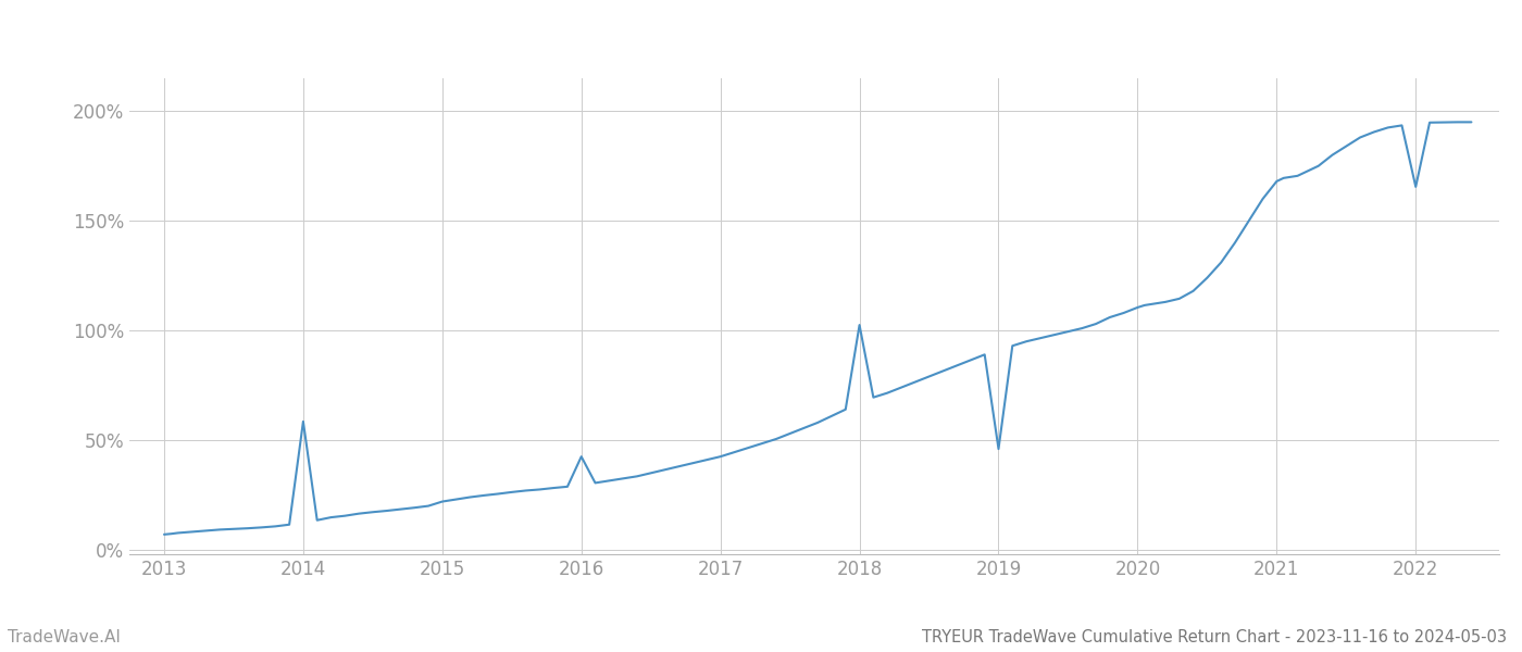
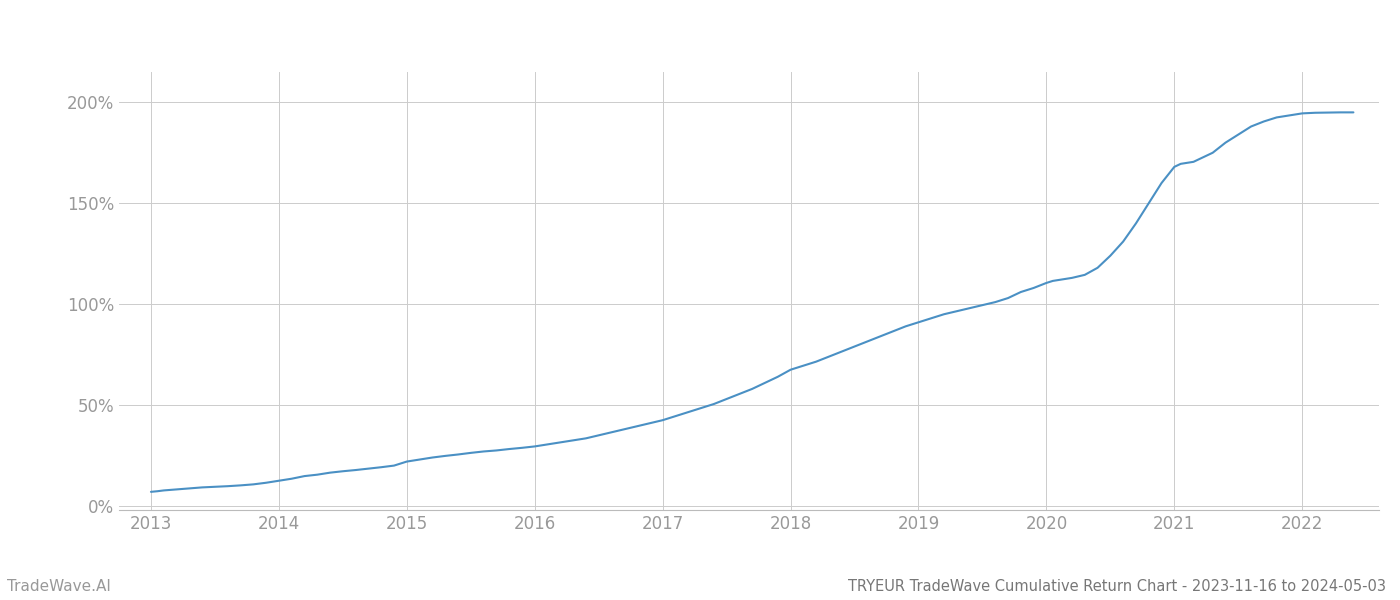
2014: 58.5% -> 12.5%
2016: 42.5% -> 29.5%
2018: 102.5% -> 67.5%
2019: 46.0% -> 91.0%
2022: 165.5% -> 194.5%
